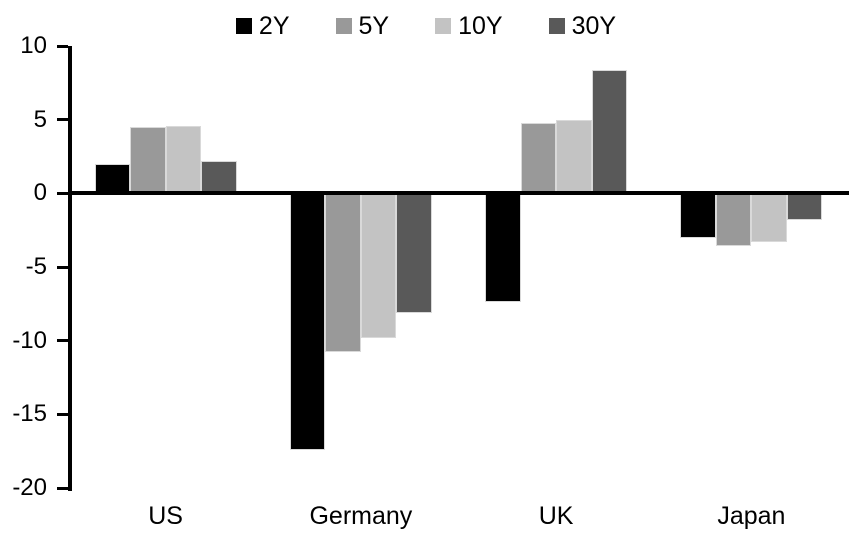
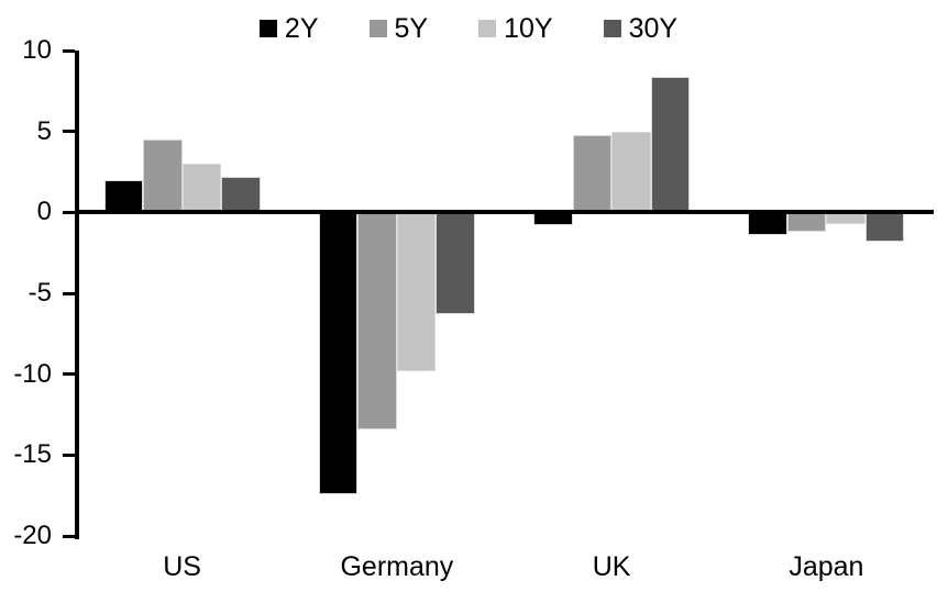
10Y/US: 4.6 -> 3.0
5Y/Germany: -10.8 -> -13.4
30Y/Germany: -8.1 -> -6.3
2Y/UK: -7.4 -> -0.8
2Y/Japan: -3.0 -> -1.4
5Y/Japan: -3.6 -> -1.2
10Y/Japan: -3.3 -> -0.7
